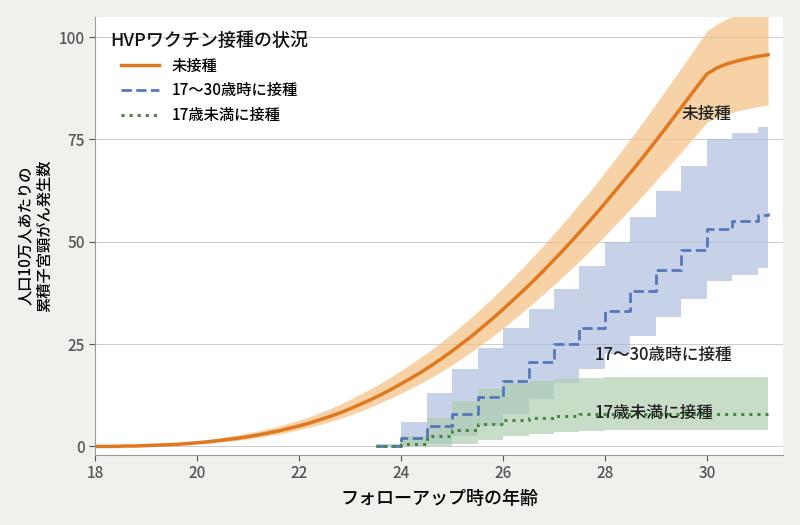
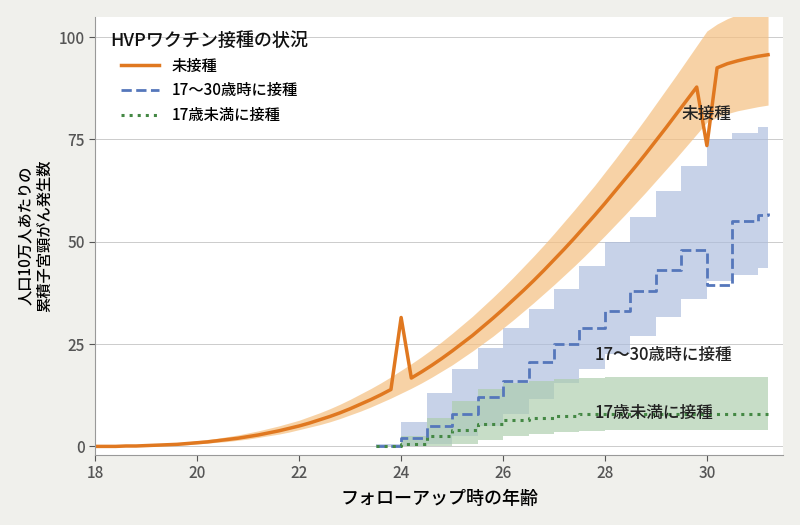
未接種/24: 15.3 -> 31.5
未接種/30: 91.0 -> 73.5
17〜30歳時に接種/30: 53.0 -> 39.5
